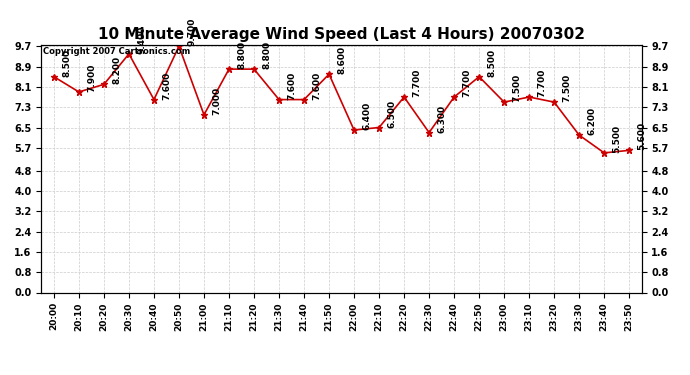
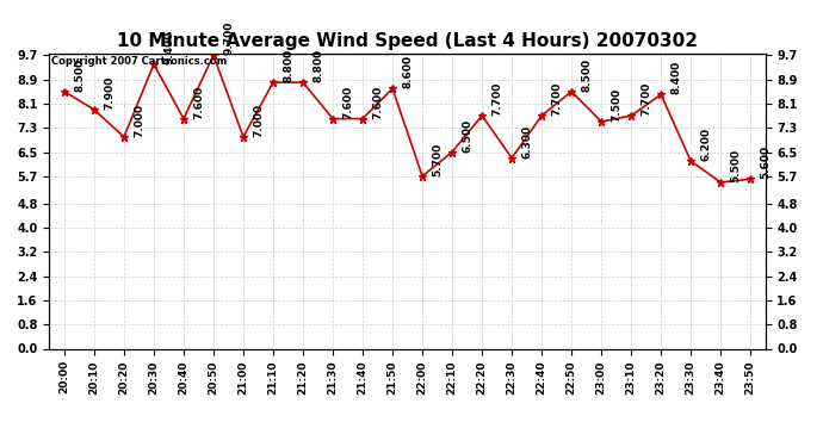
20:20: 8.200 -> 7.000
22:00: 6.400 -> 5.700
23:20: 7.500 -> 8.400
